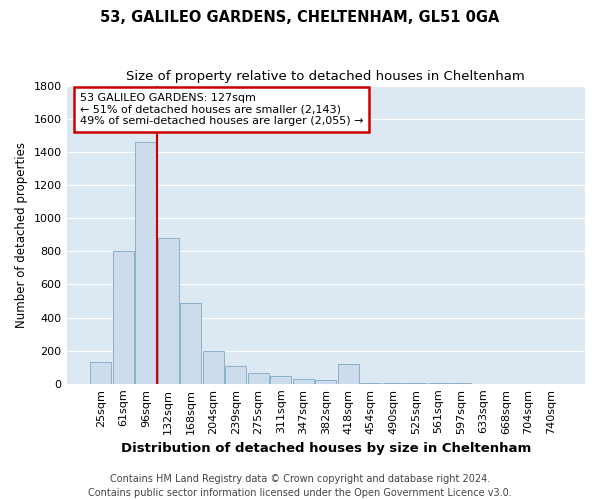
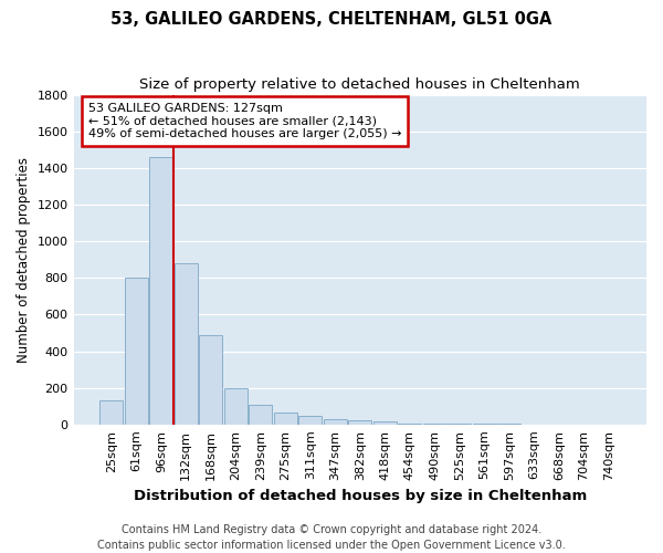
418sqm: 120 -> 20
